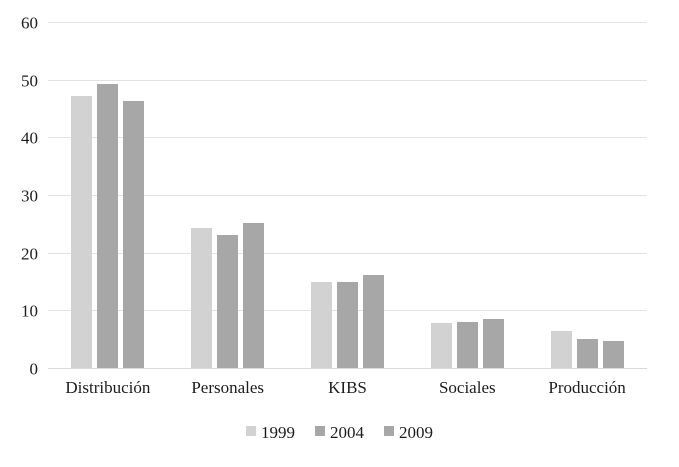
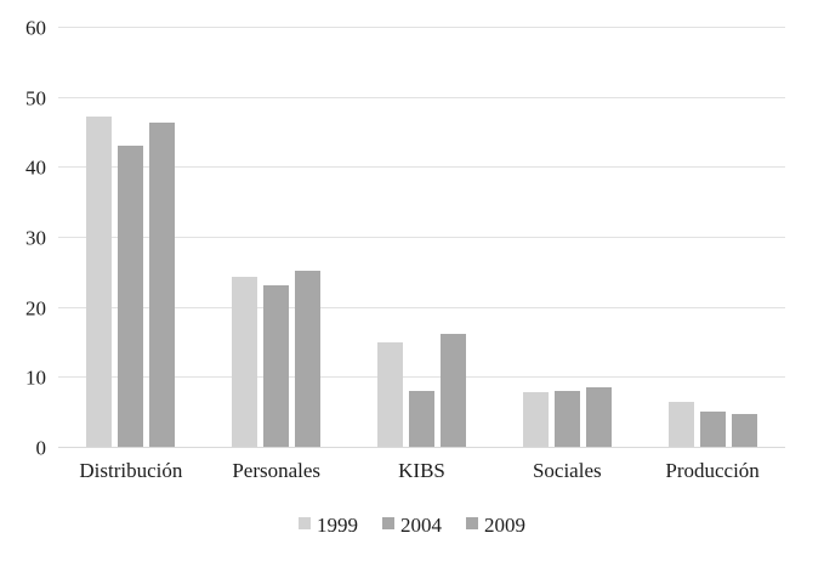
2004/Distribución: 49 -> 43
2004/KIBS: 15 -> 8
